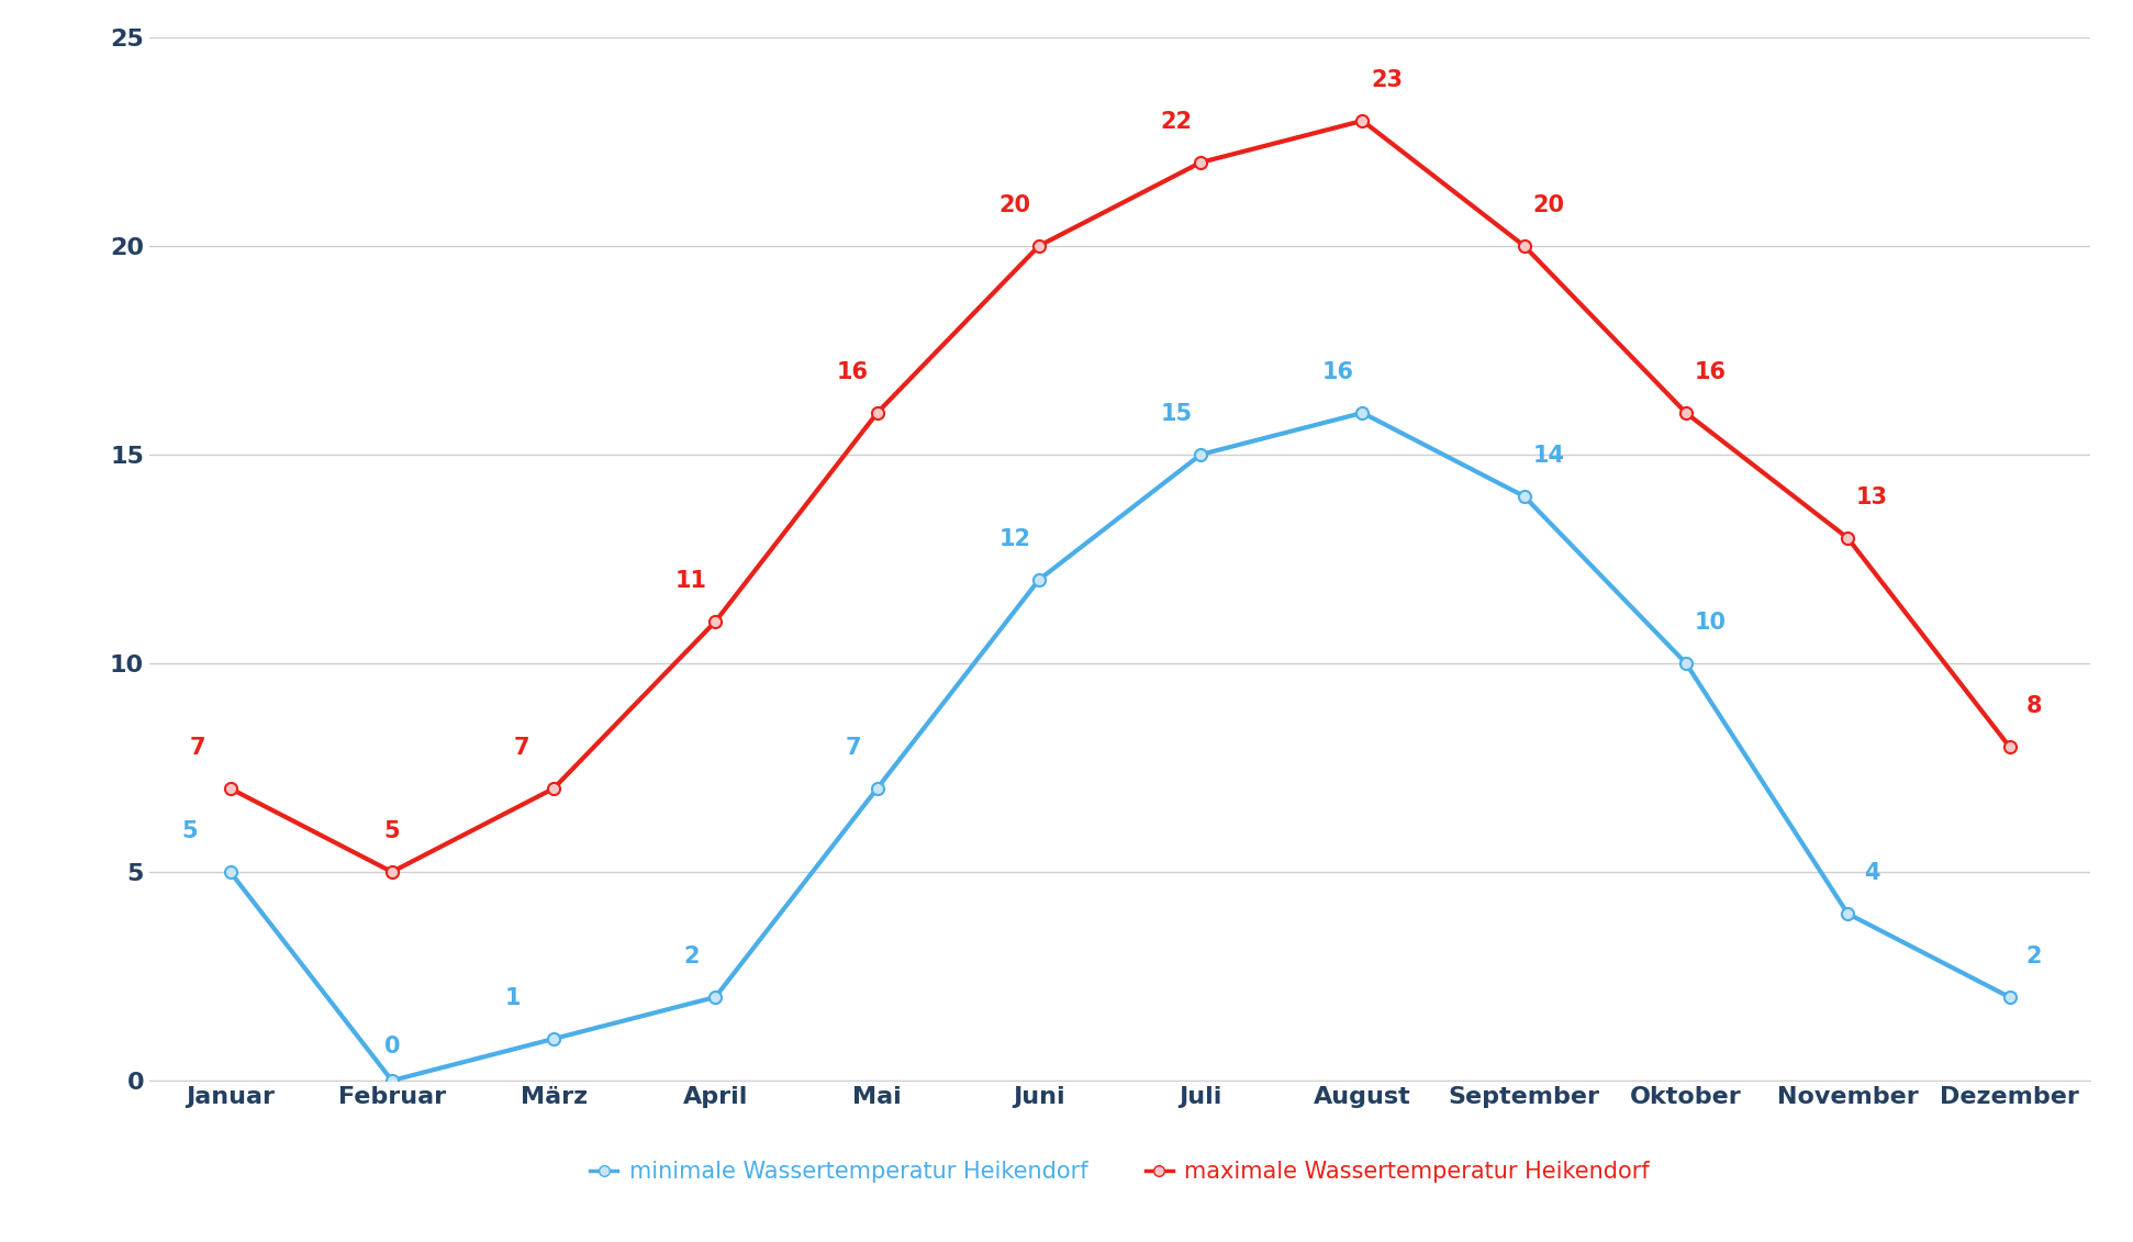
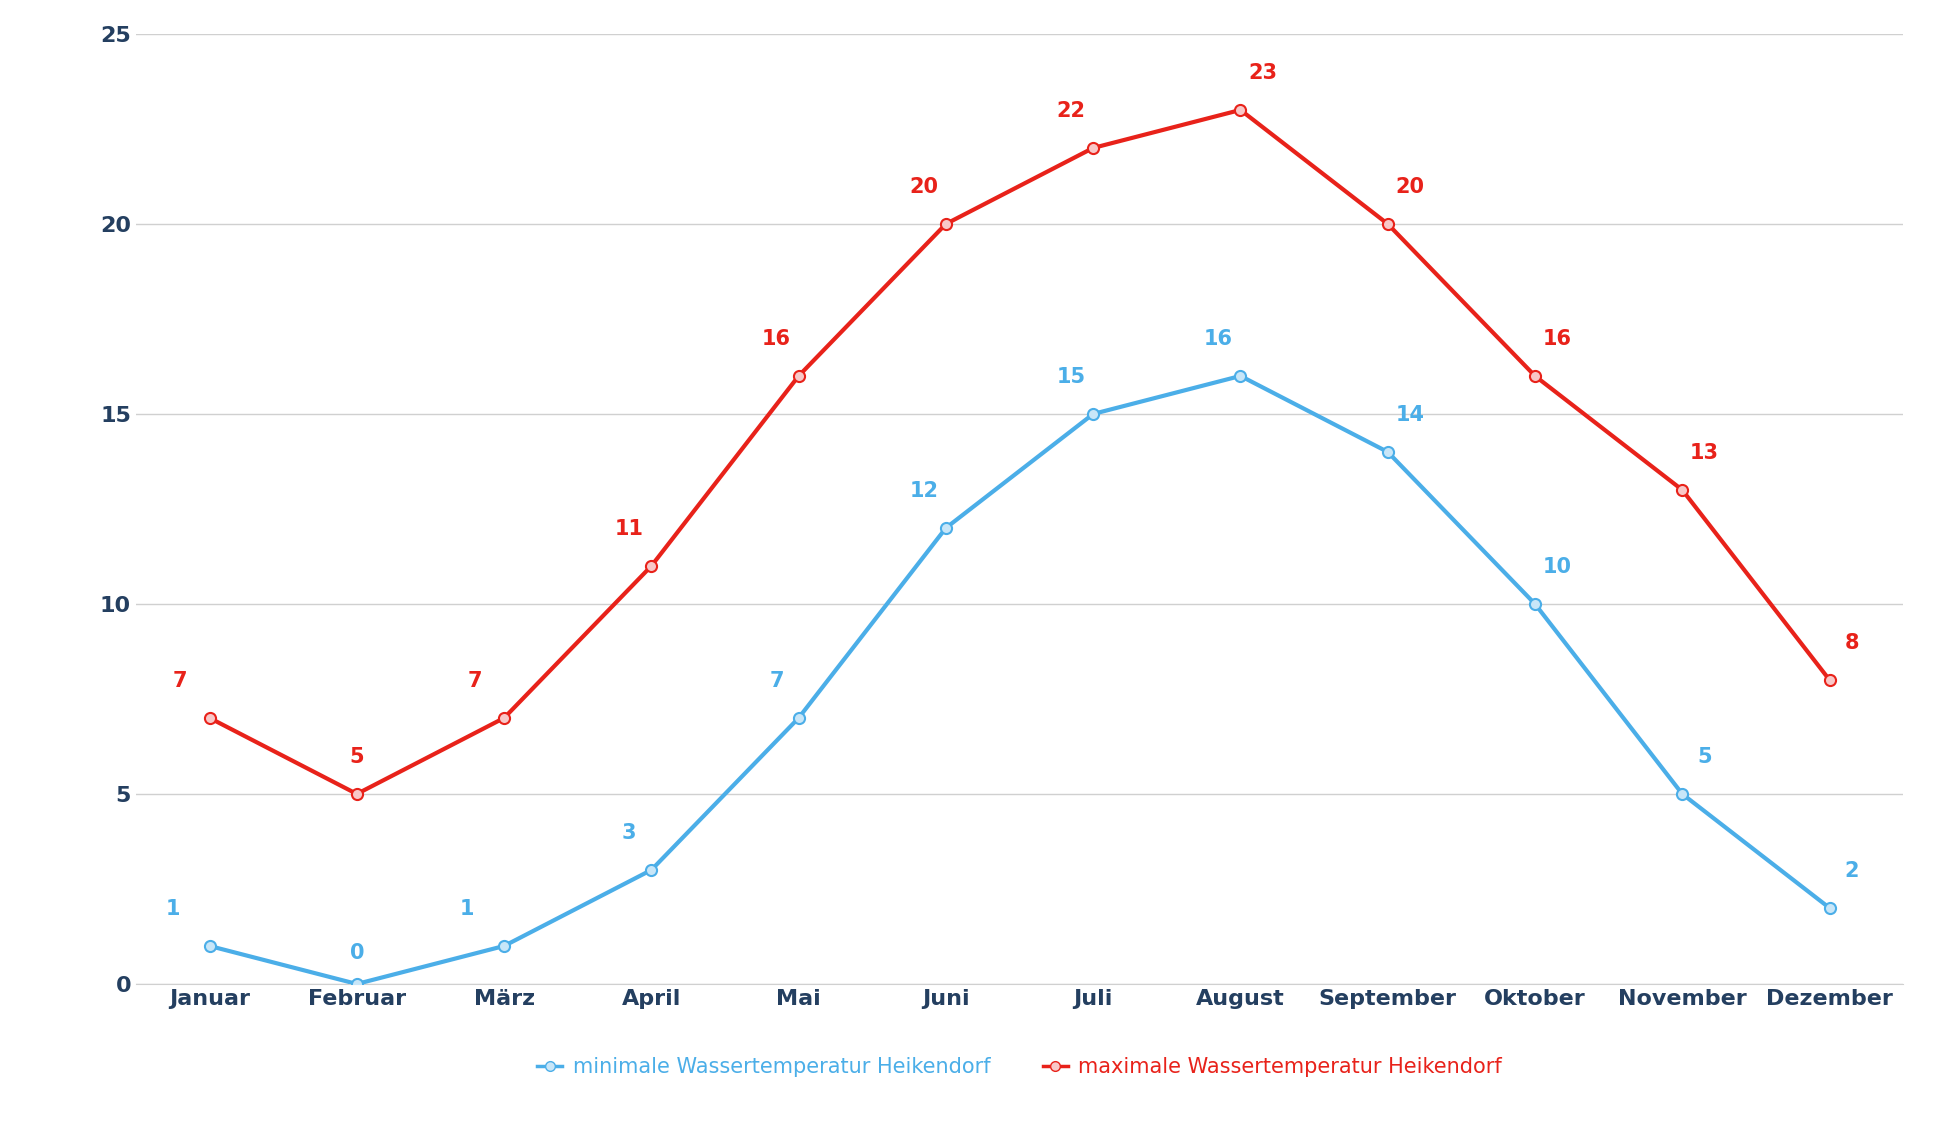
minimale Wassertemperatur Heikendorf/Januar: 5 -> 1
minimale Wassertemperatur Heikendorf/April: 2 -> 3
minimale Wassertemperatur Heikendorf/November: 4 -> 5
